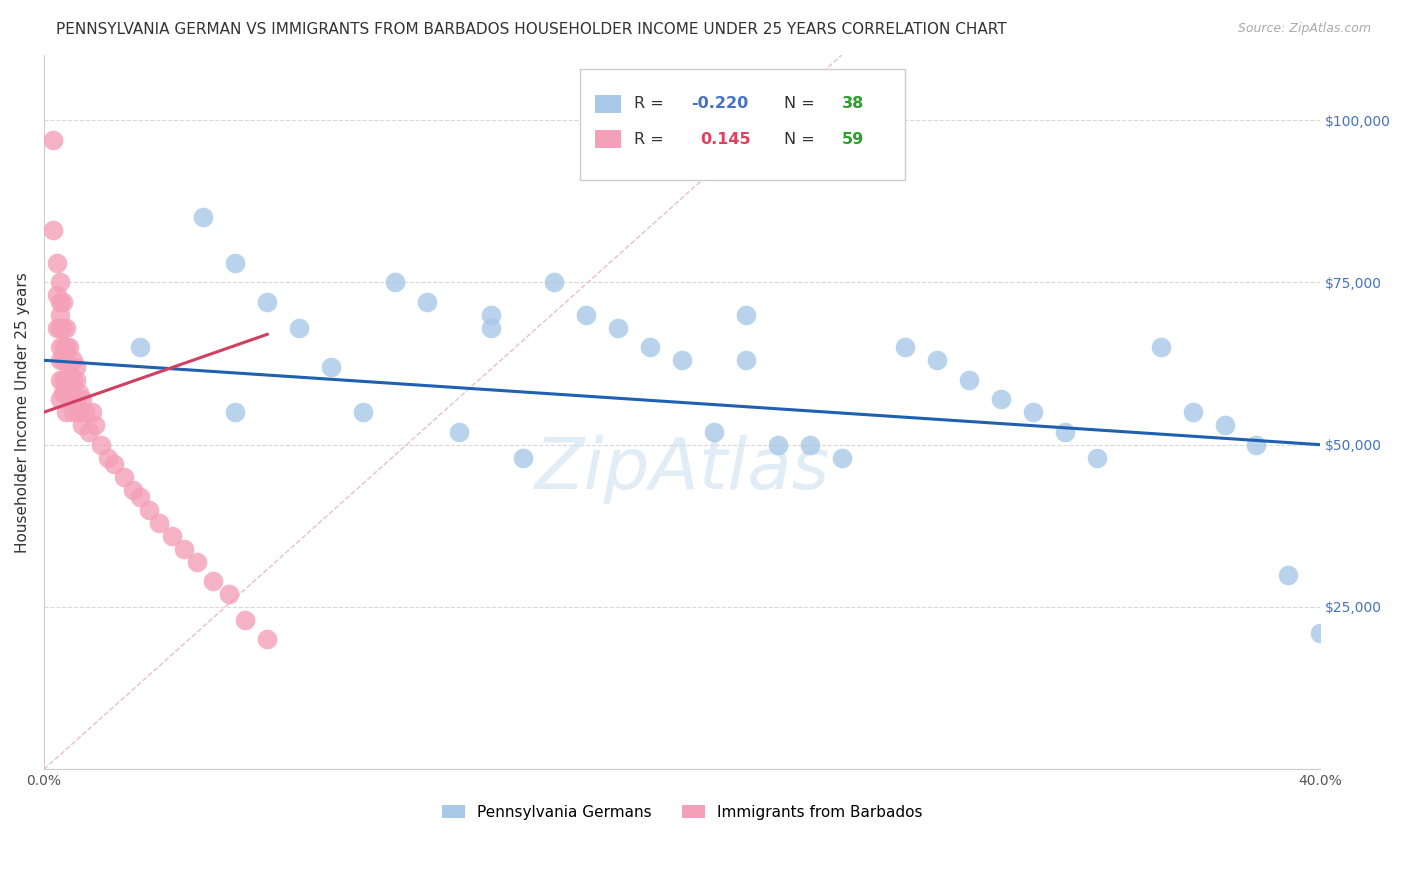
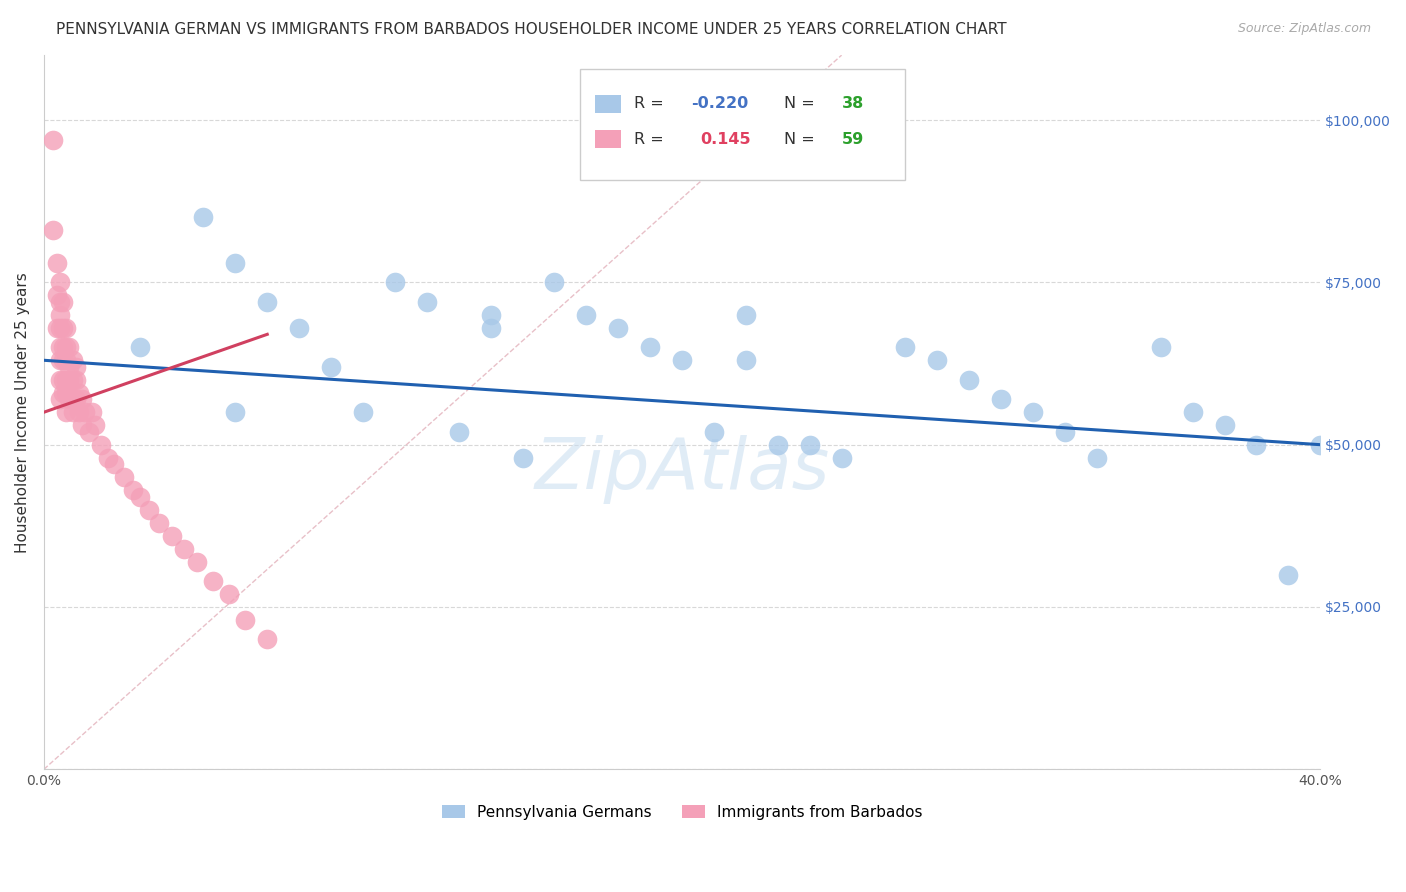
Pennsylvania Germans/40.0%: $21,000 -> $50,000
